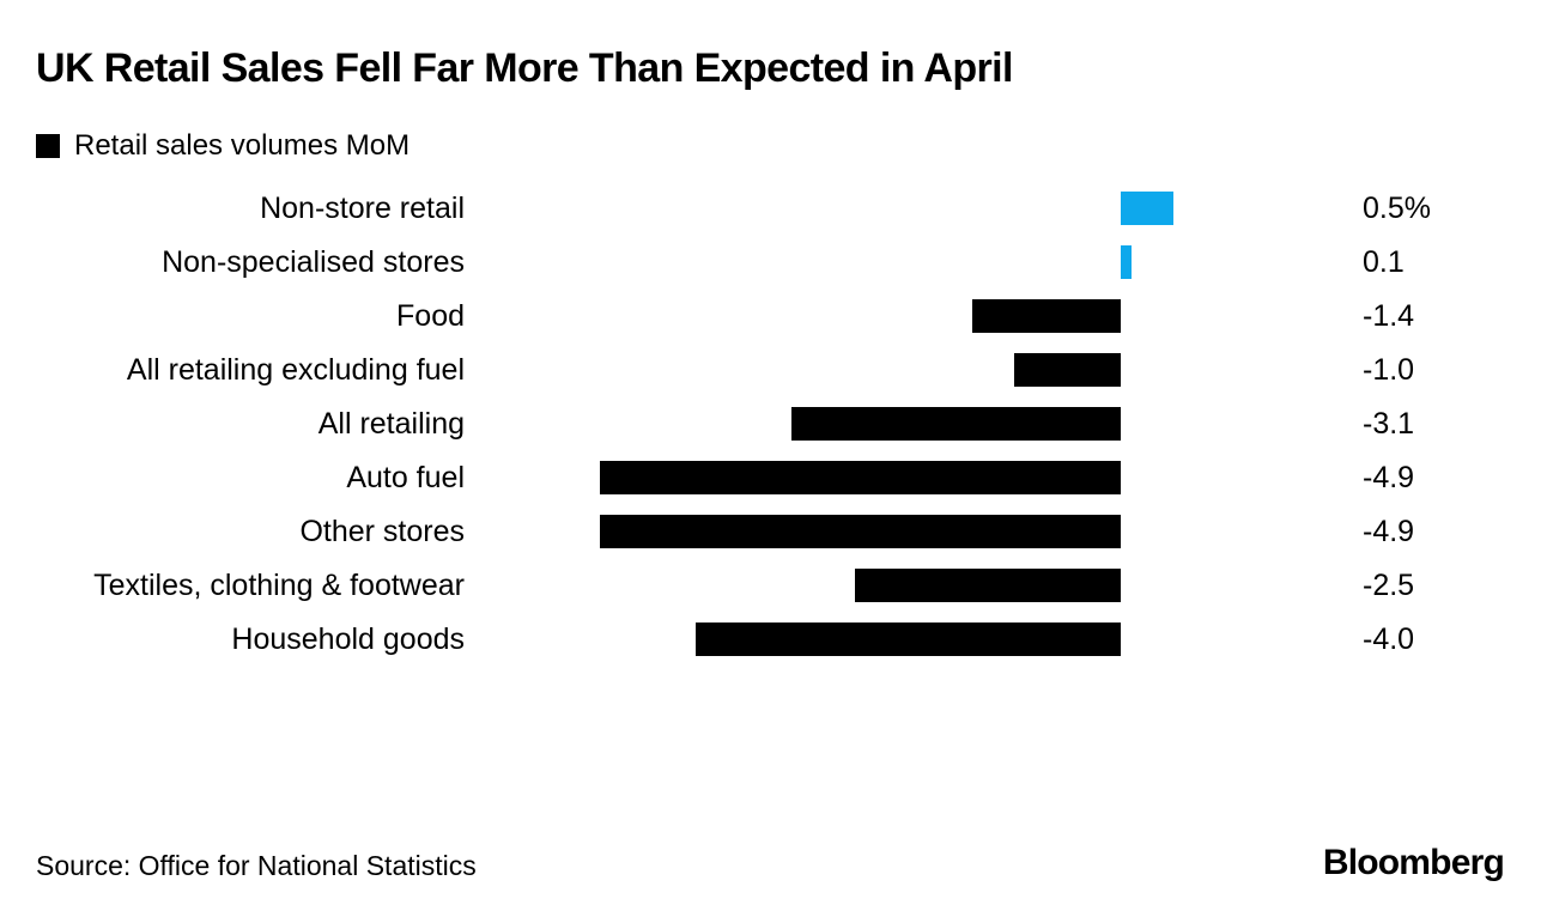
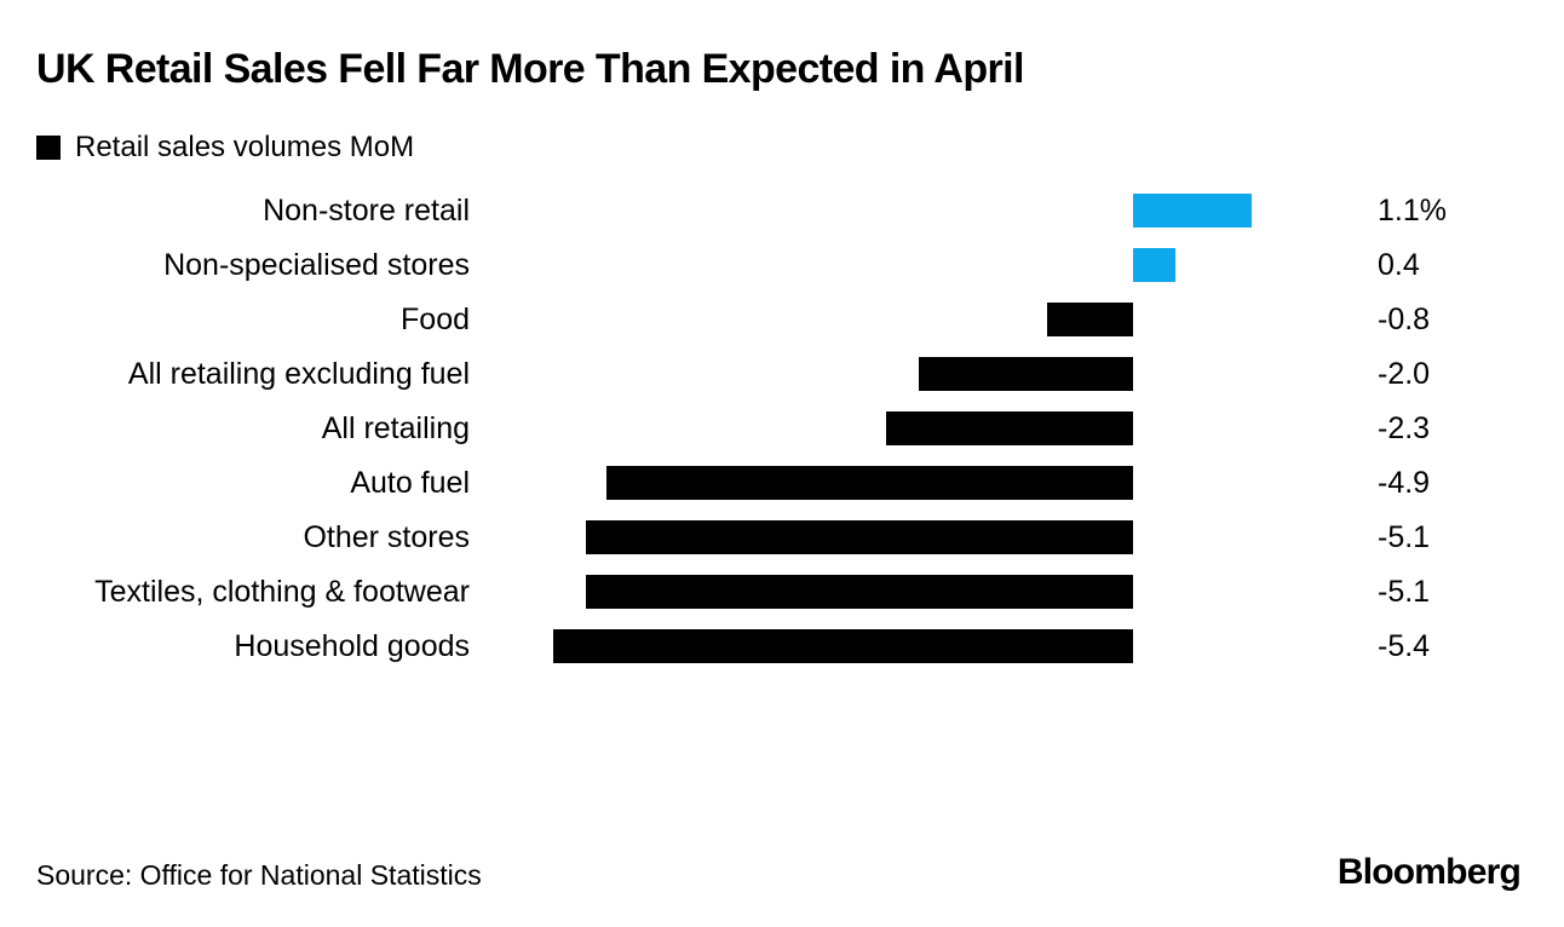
Non-store retail: 0.5% -> 1.1%
Non-specialised stores: 0.1 -> 0.4
Food: -1.4 -> -0.8
All retailing excluding fuel: -1.0 -> -2.0
All retailing: -3.1 -> -2.3
Other stores: -4.9 -> -5.1
Textiles, clothing & footwear: -2.5 -> -5.1
Household goods: -4.0 -> -5.4
